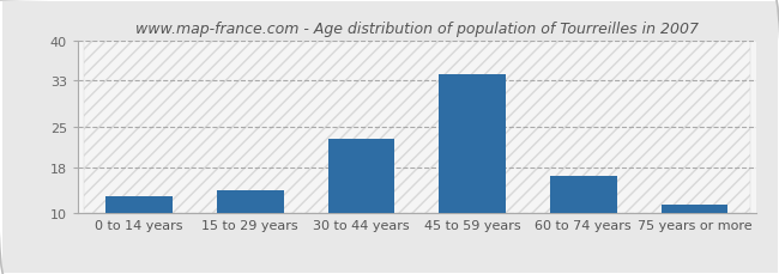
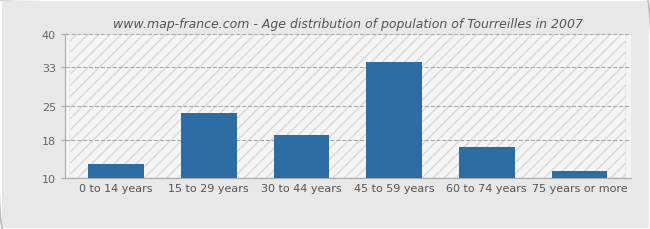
15 to 29 years: 14.0 -> 23.5
30 to 44 years: 23.0 -> 19.0
